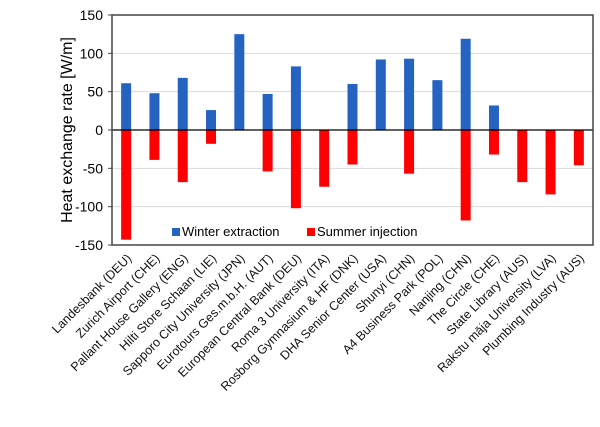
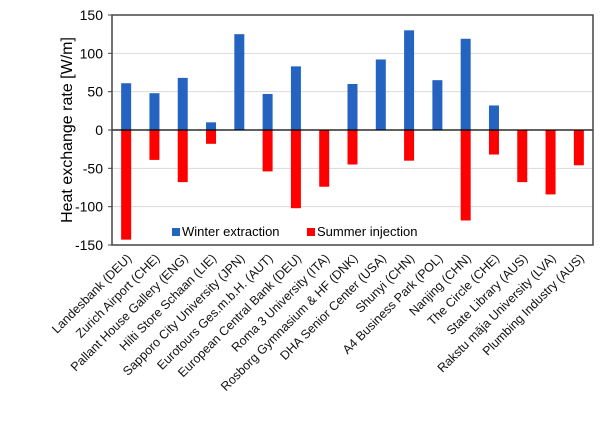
Winter extraction/Hilti Store Schaan (LIE): 30 -> 10
Winter extraction/Shunyi (CHN): 90 -> 130
Summer injection/Shunyi (CHN): -60 -> -40
